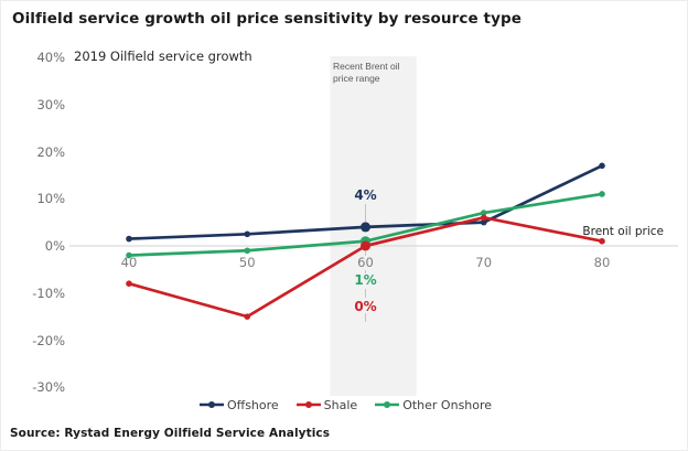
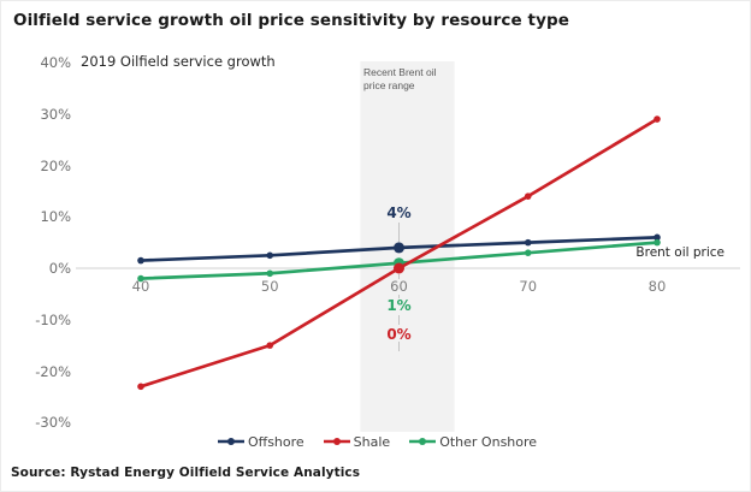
Shale/40: -8% -> -23%
Shale/70: 6% -> 14%
Other Onshore/70: 7% -> 3%
Offshore/80: 17% -> 6%
Shale/80: 1% -> 29%
Other Onshore/80: 11% -> 5%
